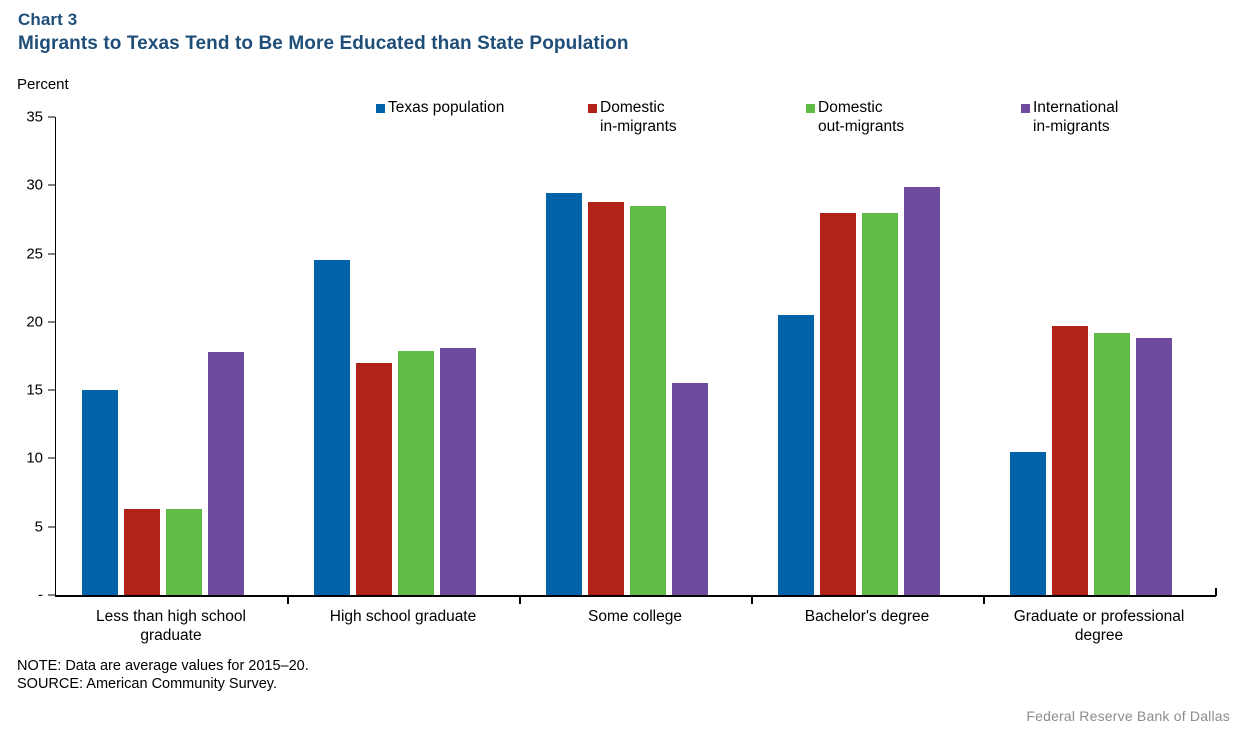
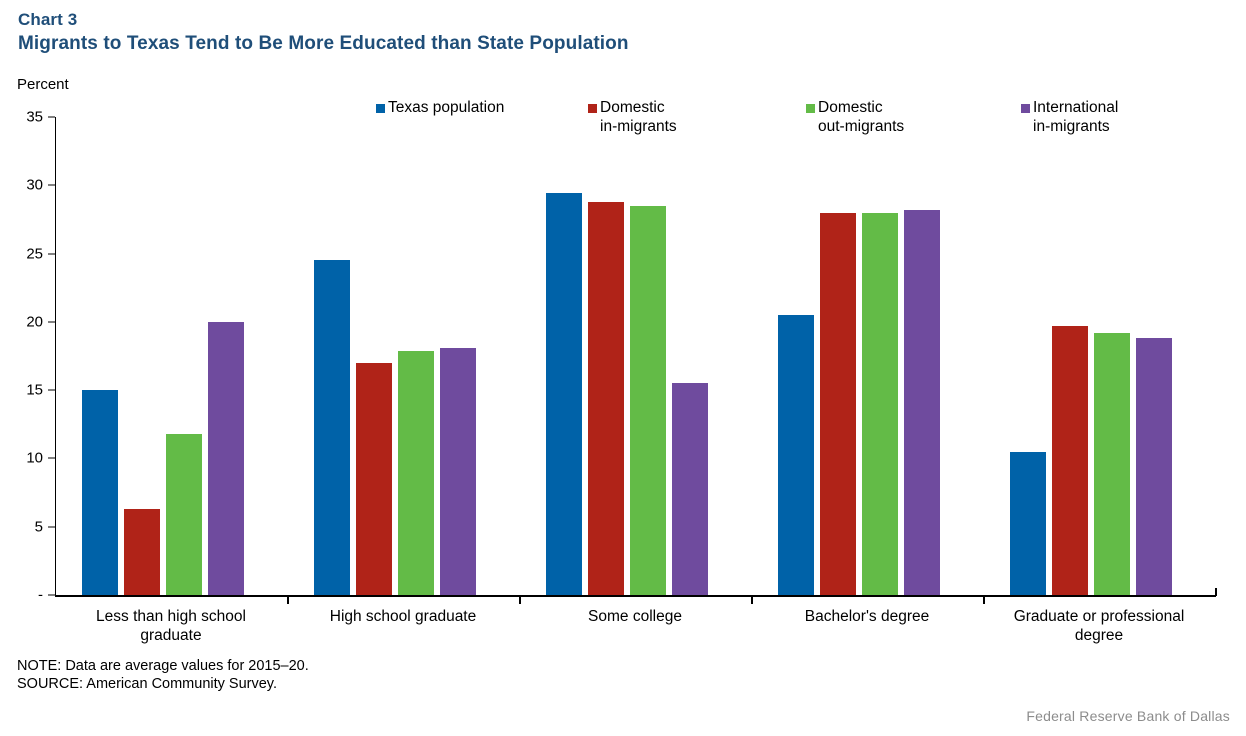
Domestic out-migrants/Less than high school graduate: 6.3 -> 11.8
International in-migrants/Less than high school graduate: 17.8 -> 20.0
International in-migrants/Bachelor's degree: 29.9 -> 28.2
